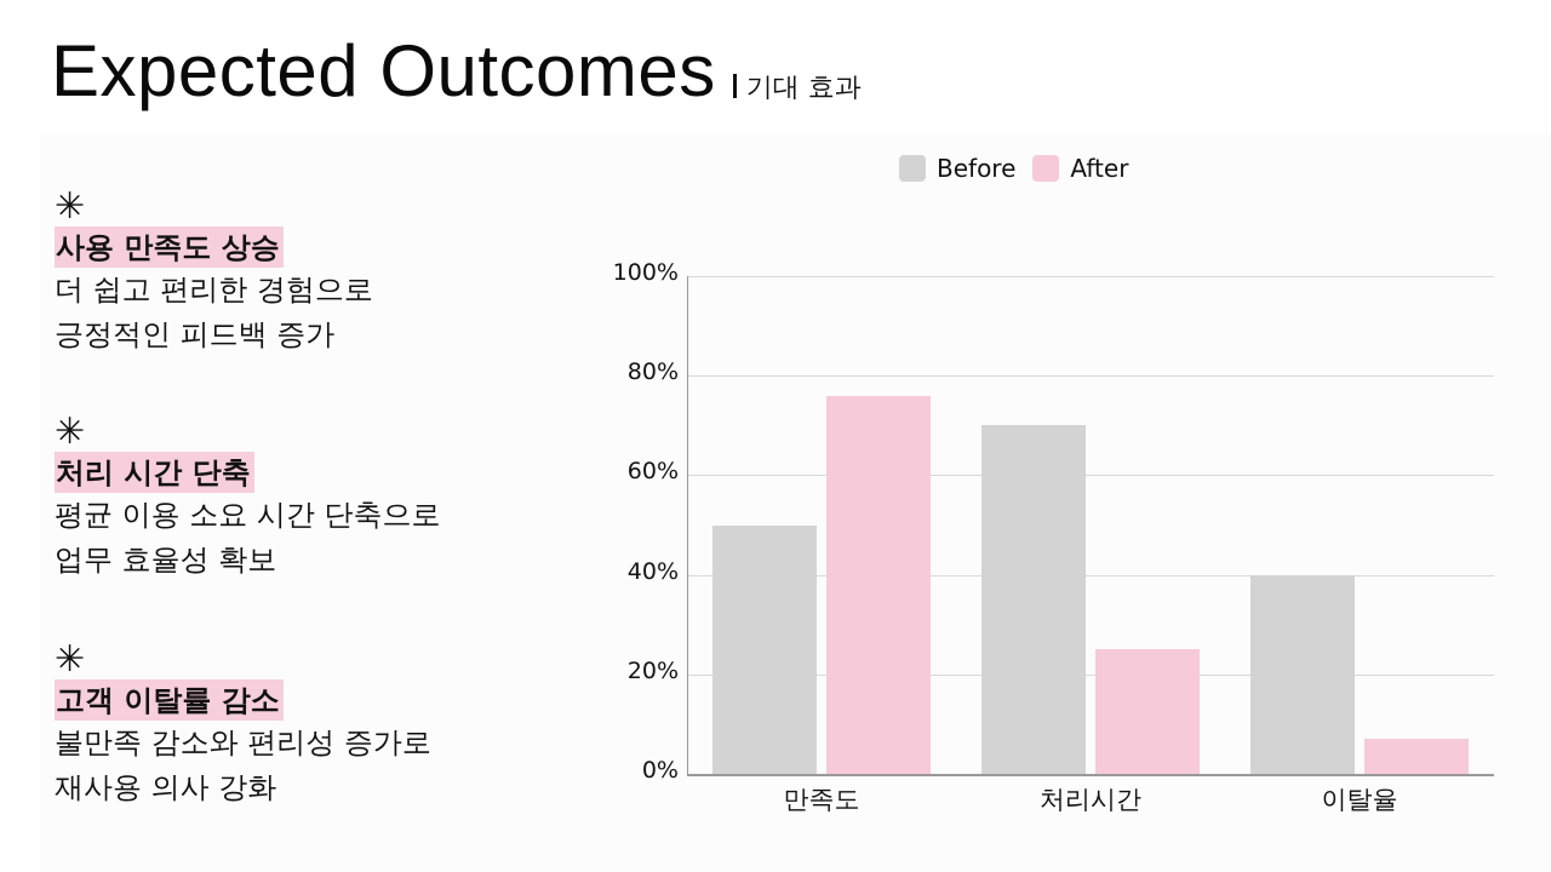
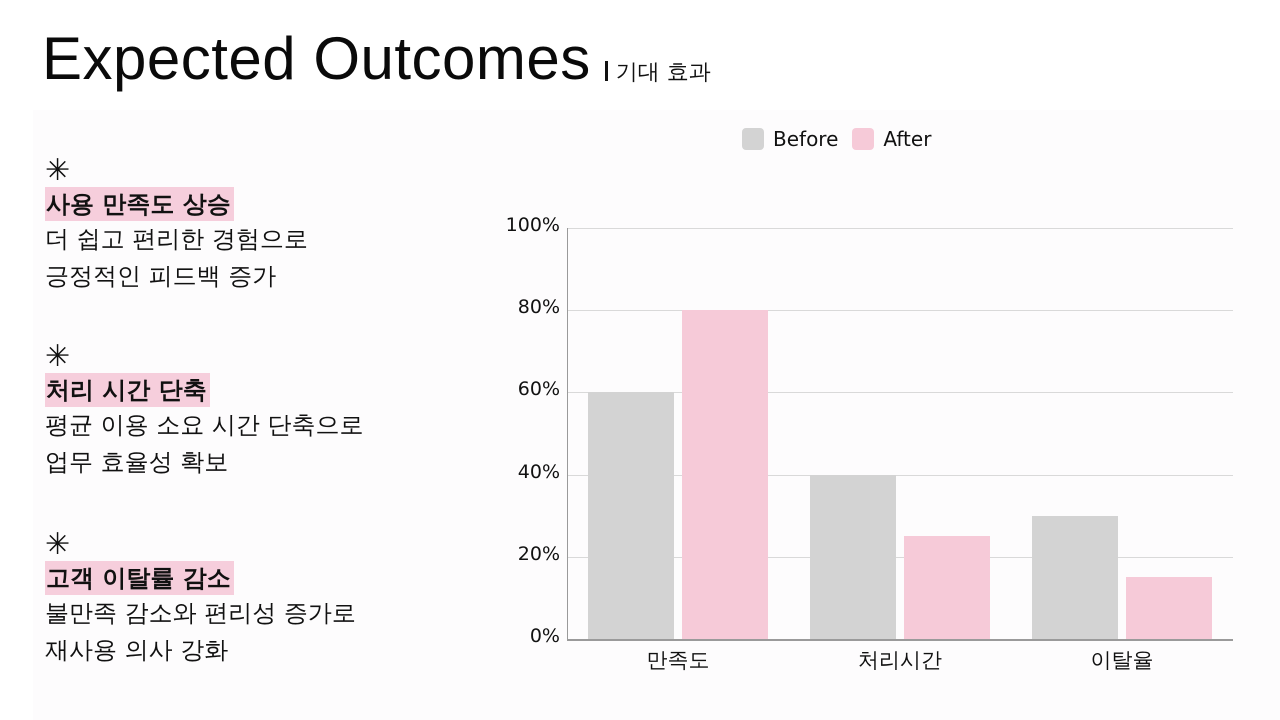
Before/만족도: 50% -> 60%
After/만족도: 76% -> 80%
Before/처리시간: 70% -> 40%
Before/이탈율: 40% -> 30%
After/이탈율: 7% -> 15%
